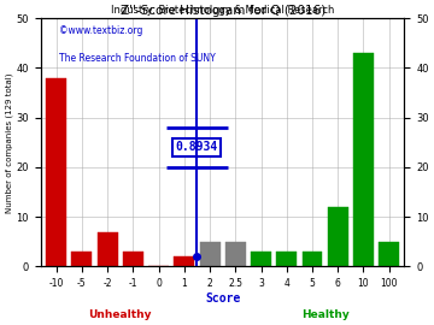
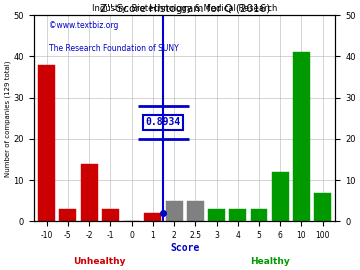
-2: 7 -> 14
10: 43 -> 41
100: 5 -> 7
